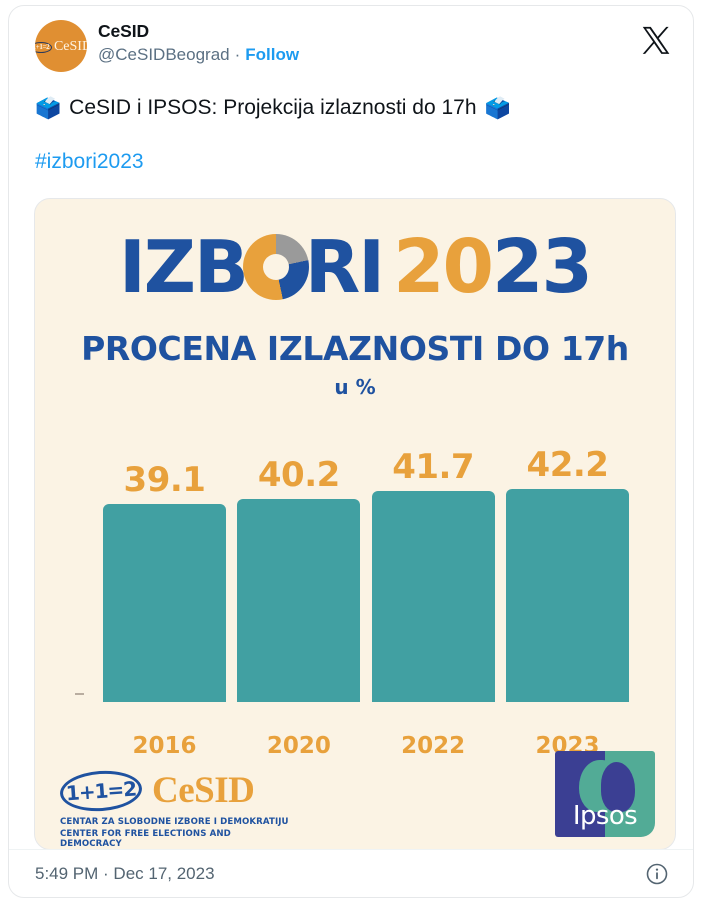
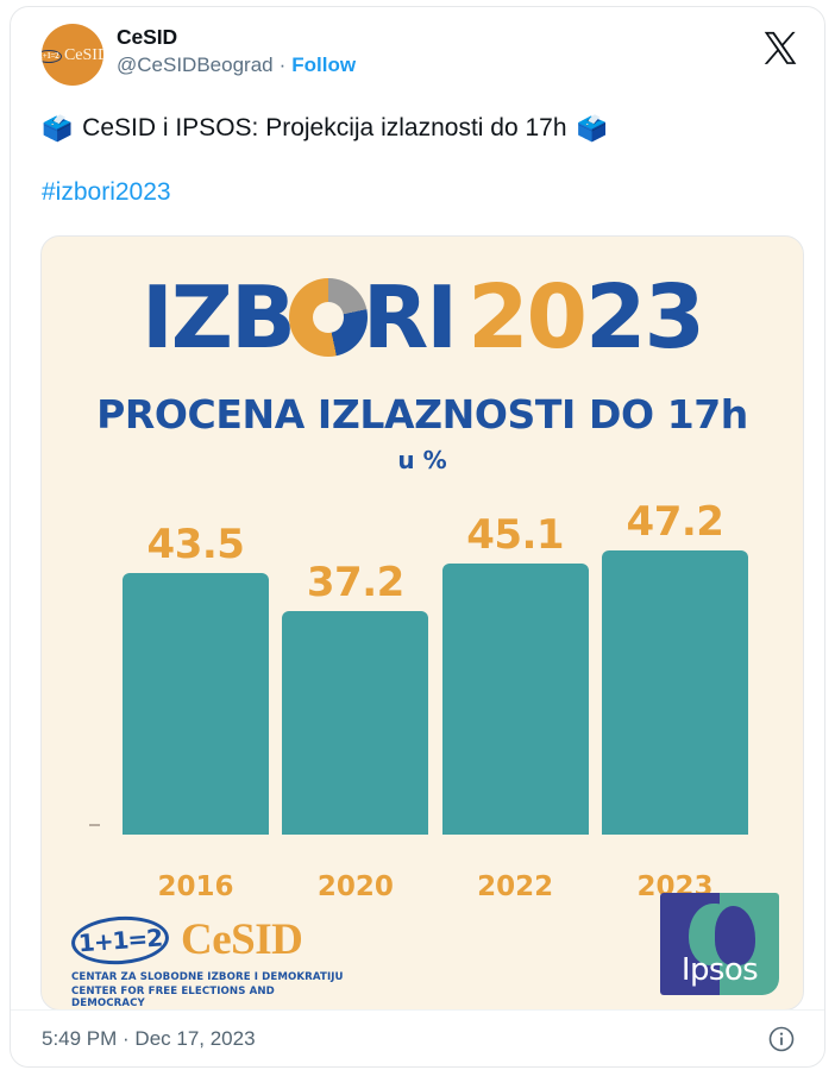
2016: 39.1 -> 43.5
2020: 40.2 -> 37.2
2022: 41.7 -> 45.1
2023: 42.2 -> 47.2
